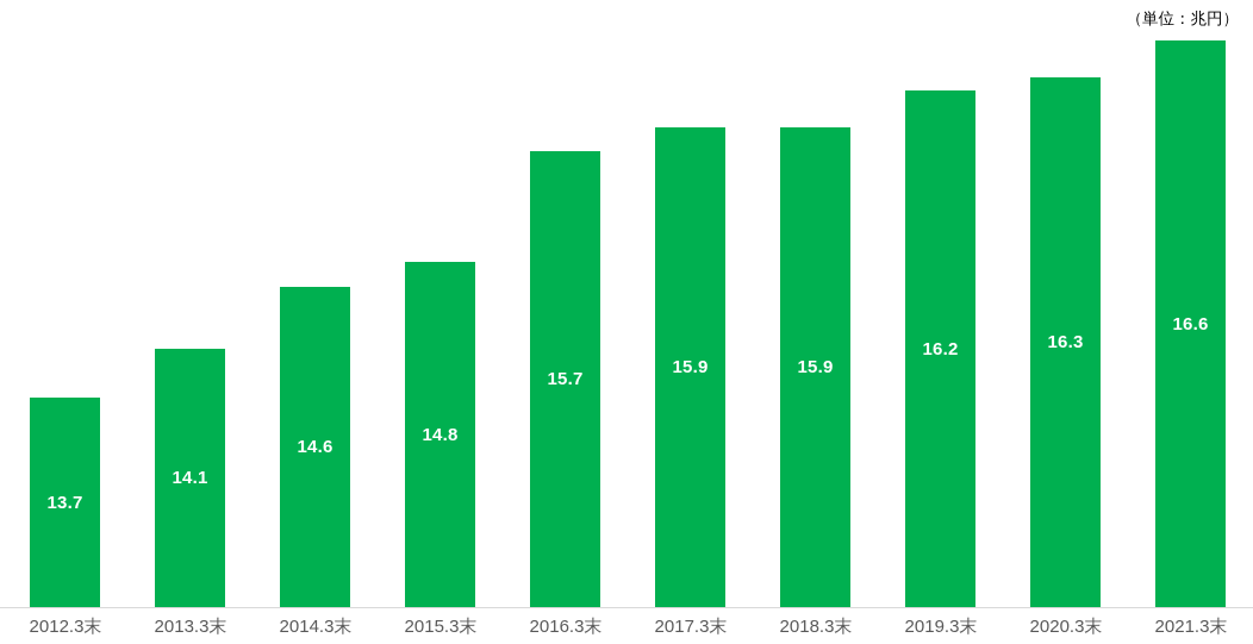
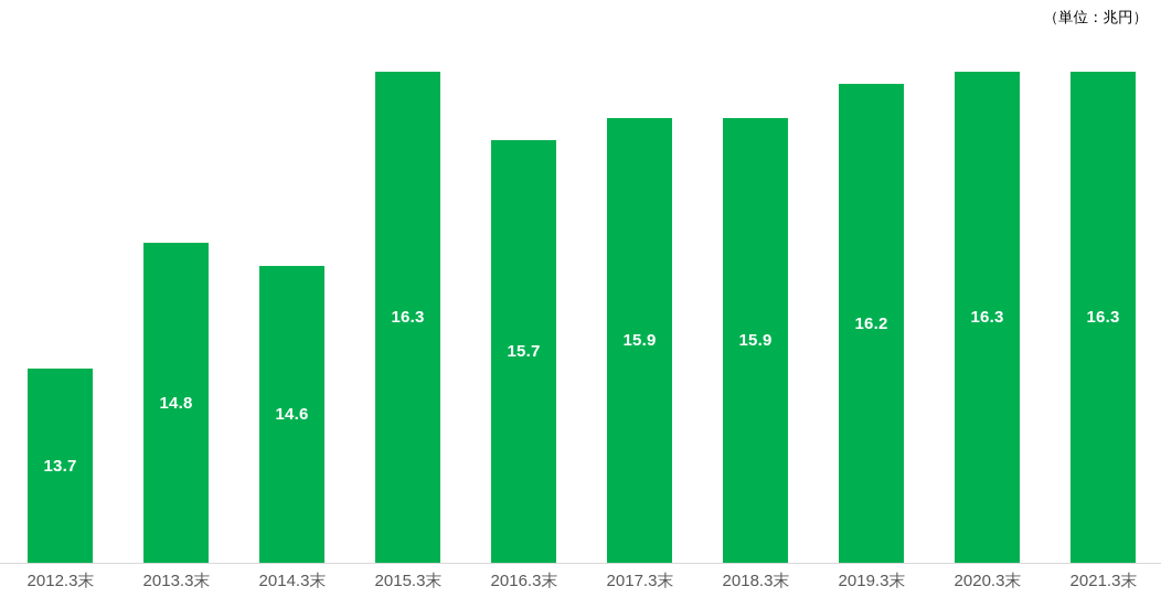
2013.3末: 14.1 -> 14.8
2015.3末: 14.8 -> 16.3
2021.3末: 16.6 -> 16.3
